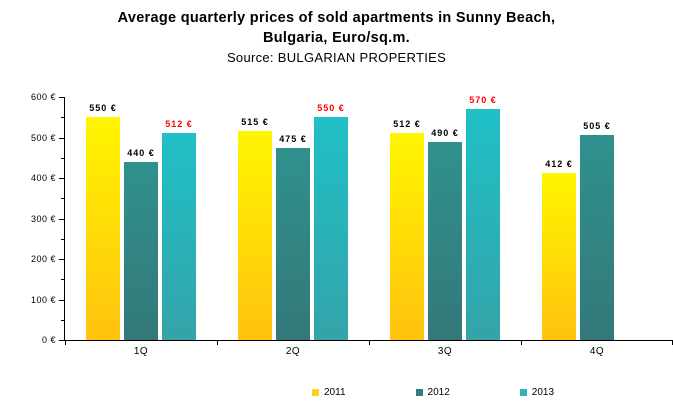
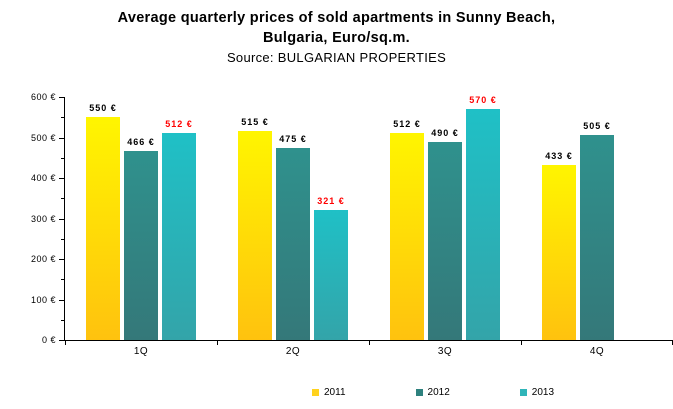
2012/1Q: 440 -> 466
2013/2Q: 550 -> 321
2011/4Q: 412 -> 433
